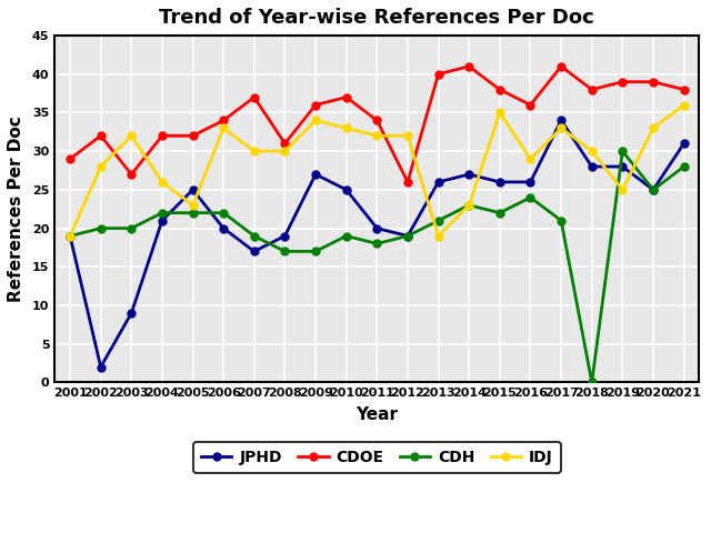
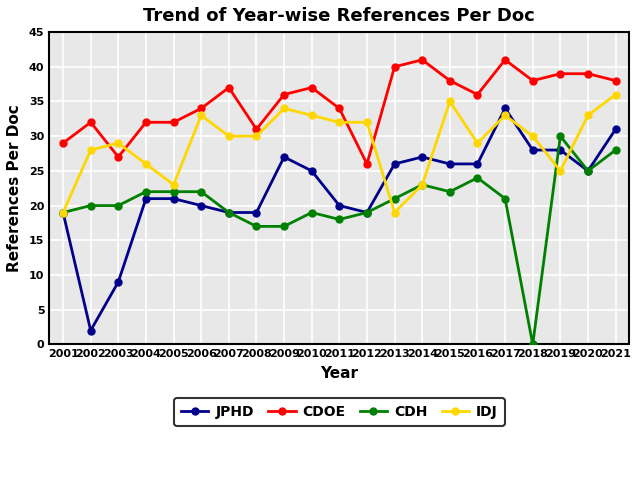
IDJ/2003: 32 -> 29
JPHD/2005: 25 -> 21
JPHD/2007: 17 -> 19
